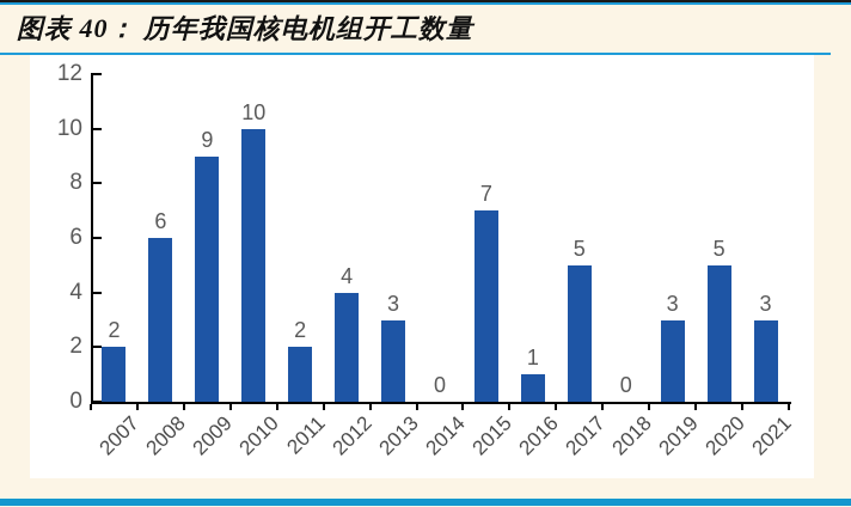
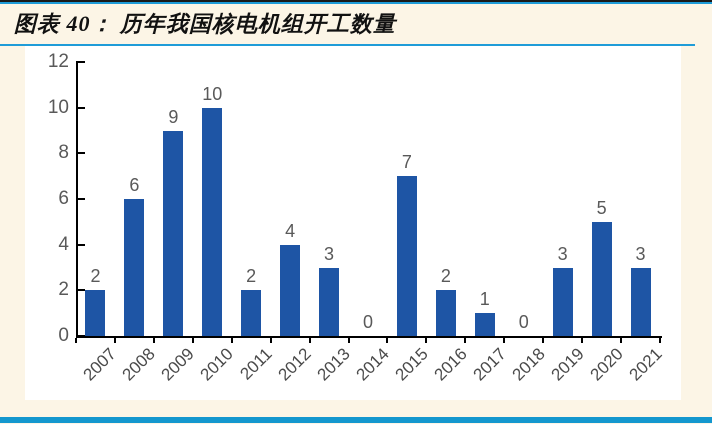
2016: 1 -> 2
2017: 5 -> 1
